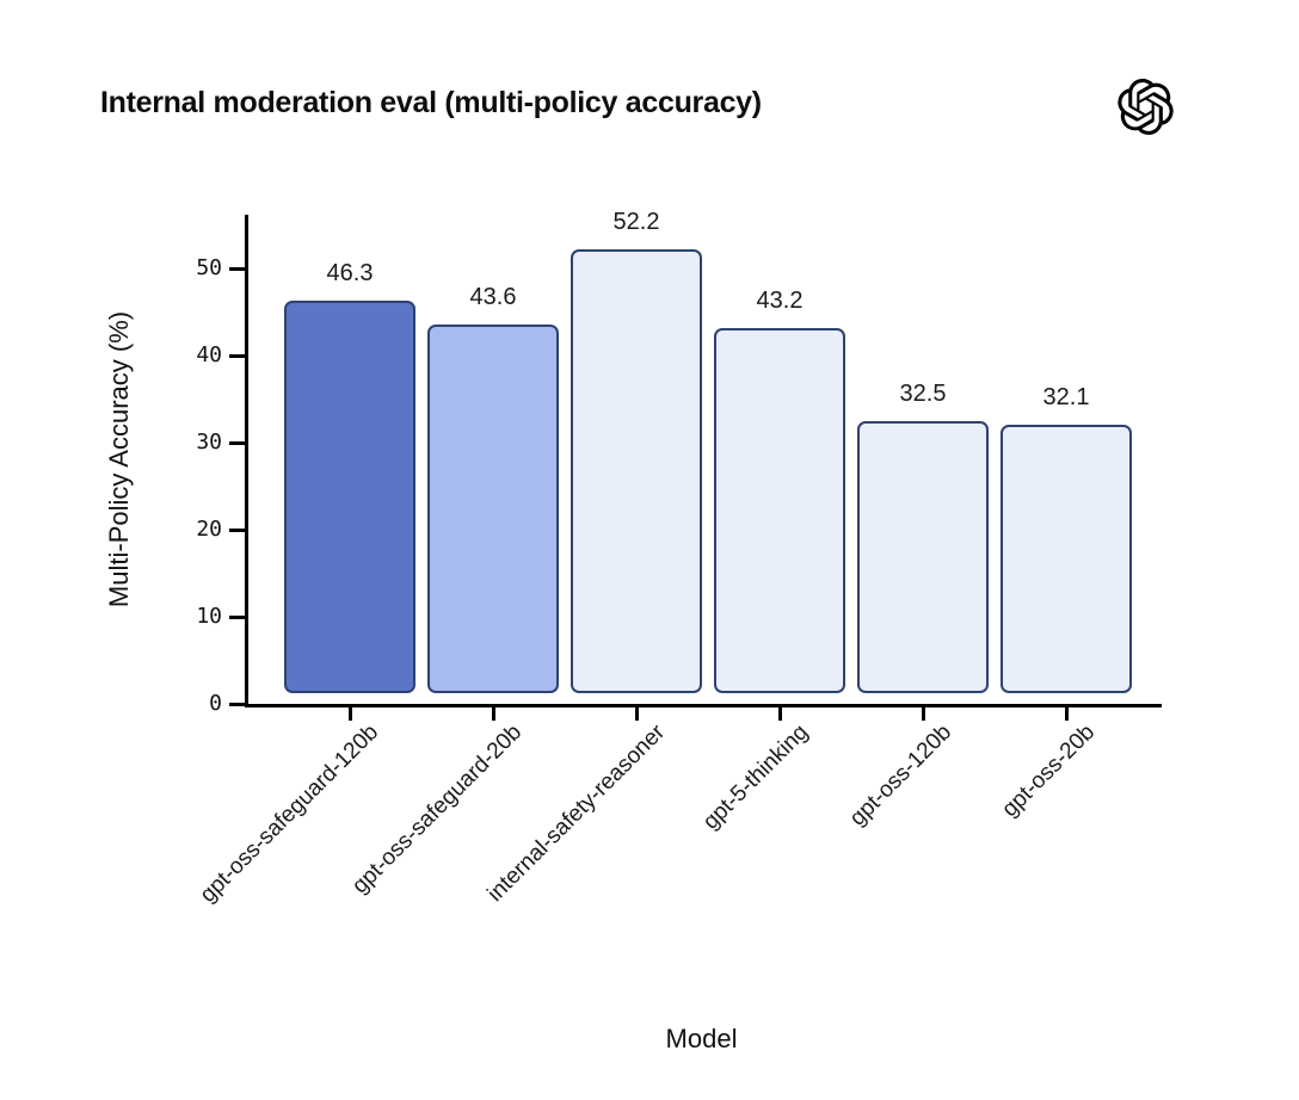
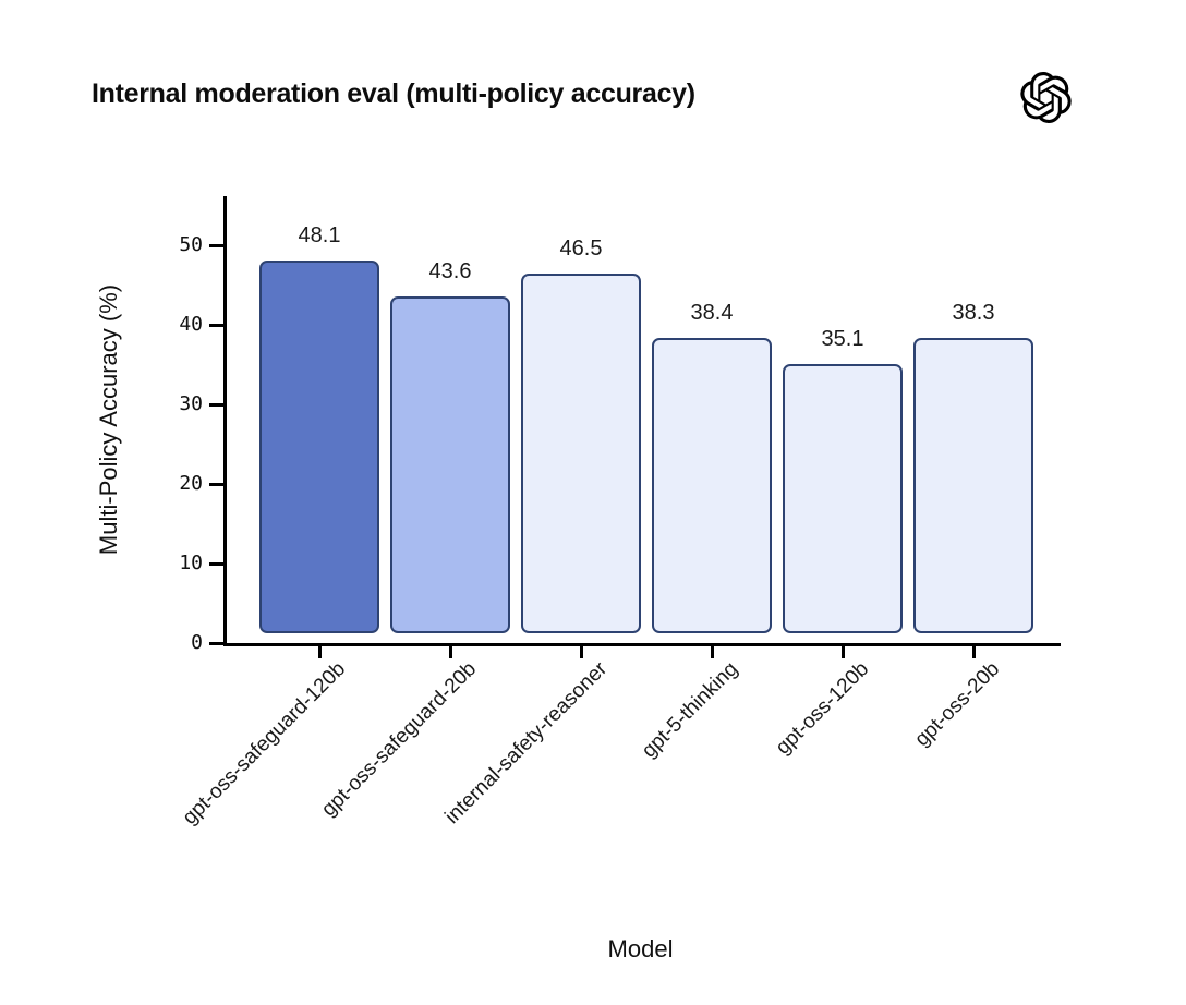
gpt-oss-safeguard-120b: 46.3 -> 48.1
internal-safety-reasoner: 52.2 -> 46.5
gpt-5-thinking: 43.2 -> 38.4
gpt-oss-120b: 32.5 -> 35.1
gpt-oss-20b: 32.1 -> 38.3
